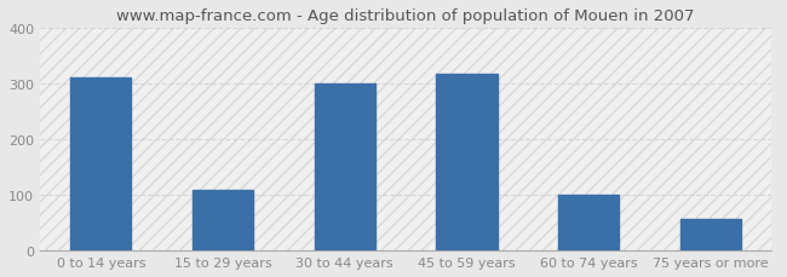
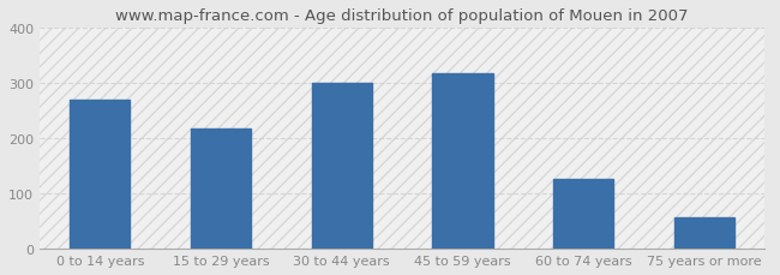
0 to 14 years: 310 -> 270
15 to 29 years: 110 -> 217
60 to 74 years: 100 -> 126
